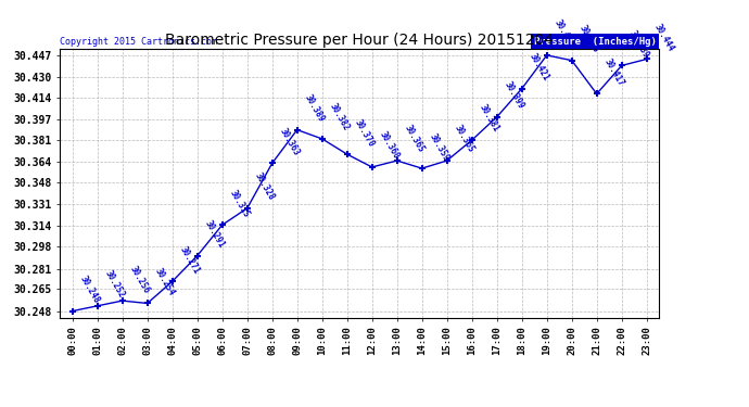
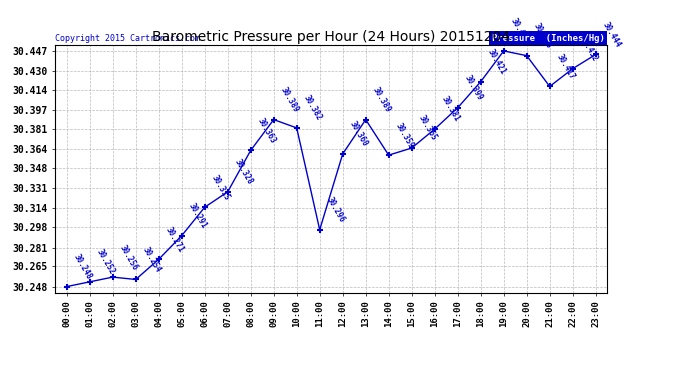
11:00: 30.370 -> 30.296
13:00: 30.365 -> 30.389
22:00: 30.439 -> 30.432
